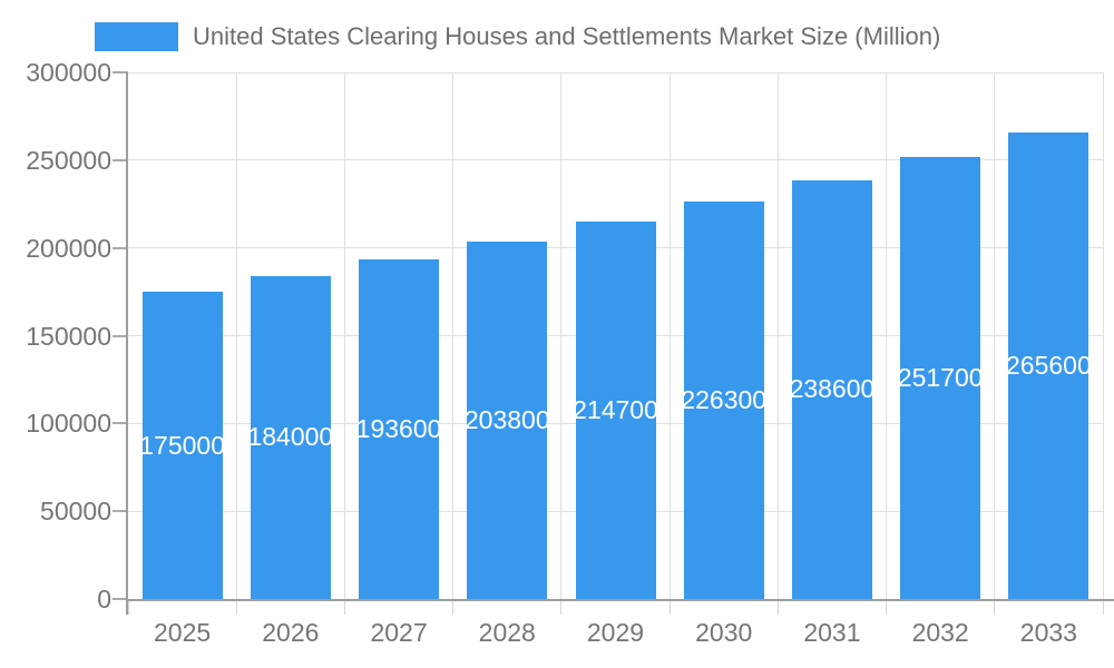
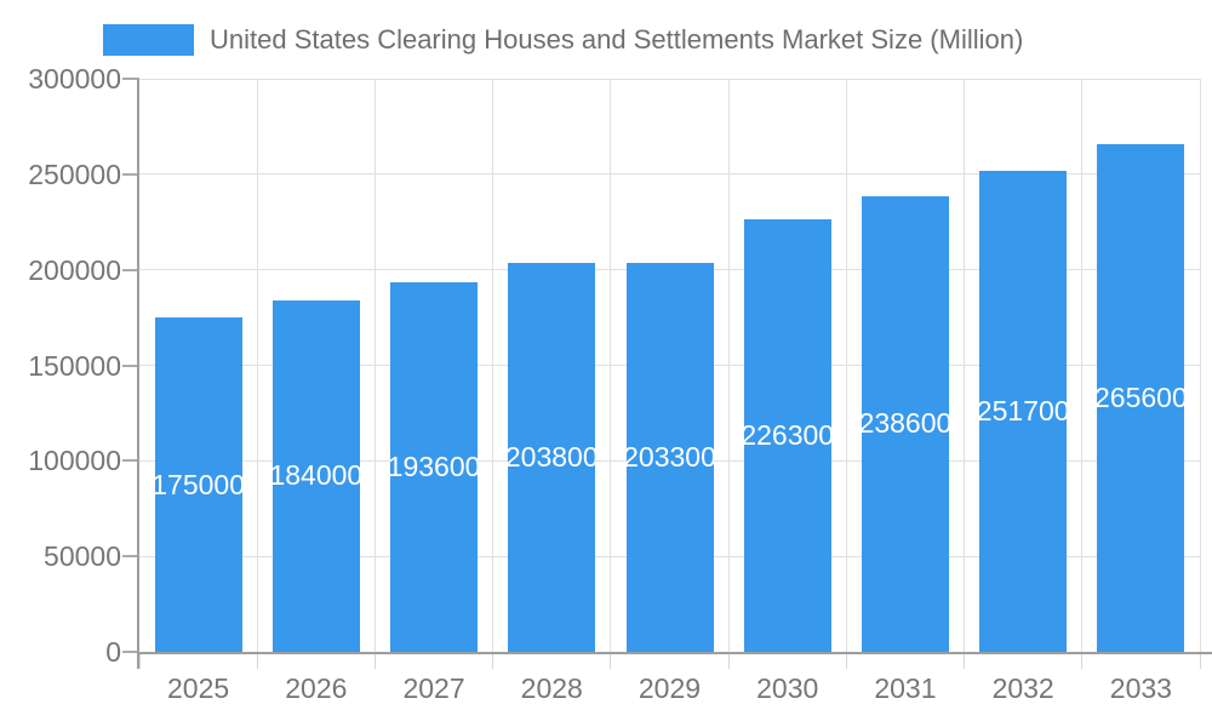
2029: 214700 -> 203300
